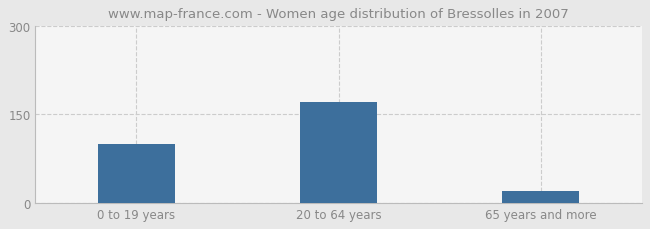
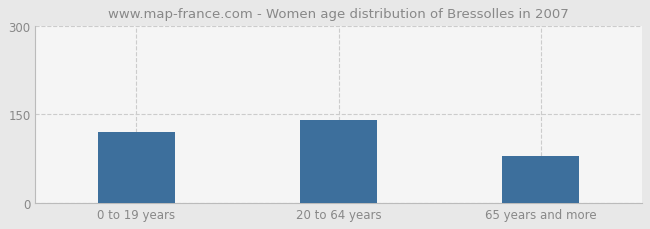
0 to 19 years: 100 -> 120
20 to 64 years: 170 -> 140
65 years and more: 20 -> 80
